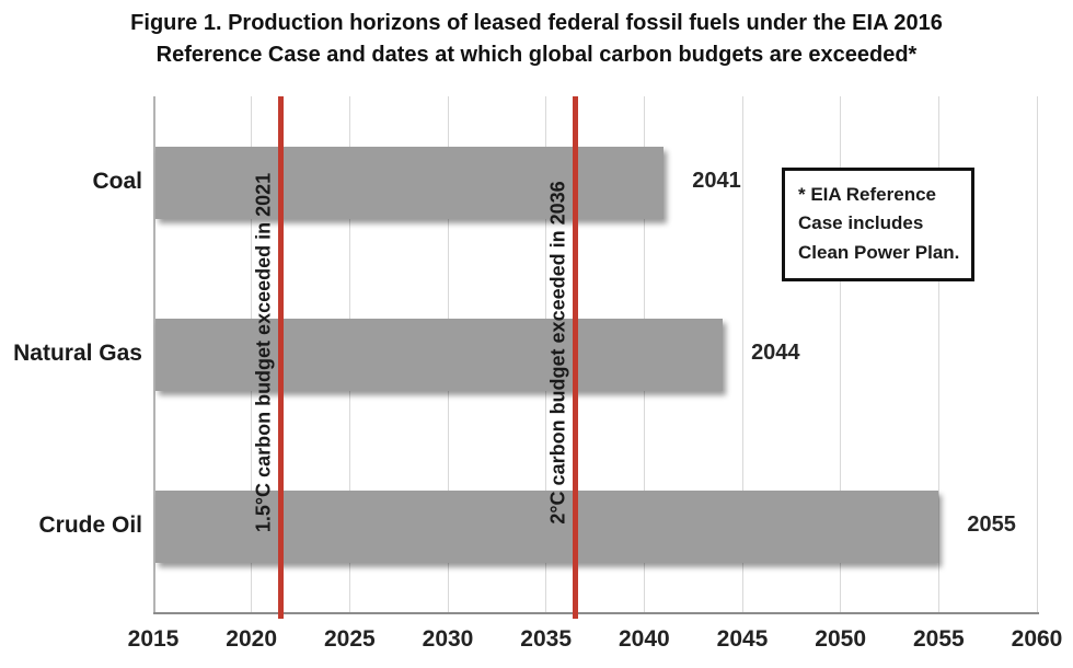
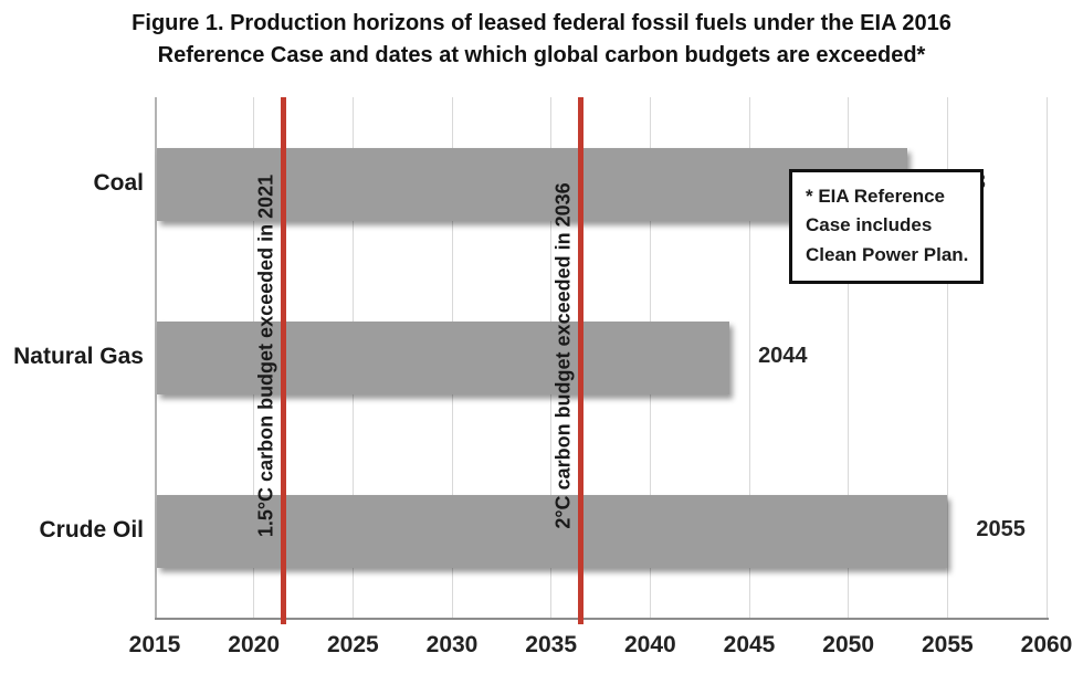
Coal: 2041 -> 2053
